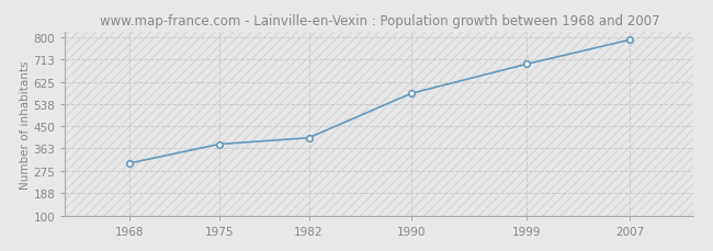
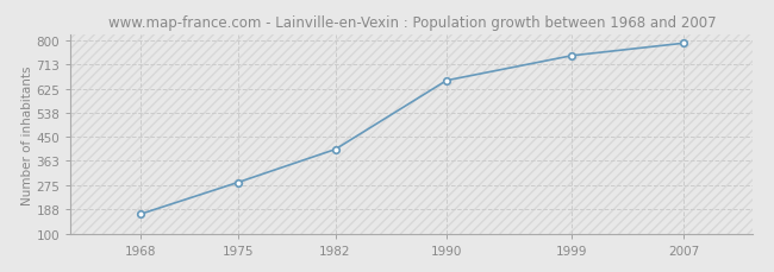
1968: 305 -> 170
1975: 380 -> 285
1990: 580 -> 655
1999: 695 -> 745
